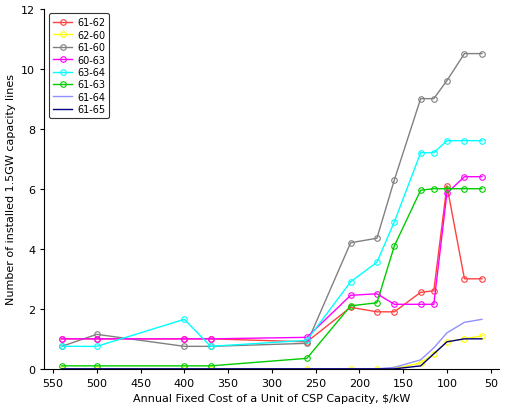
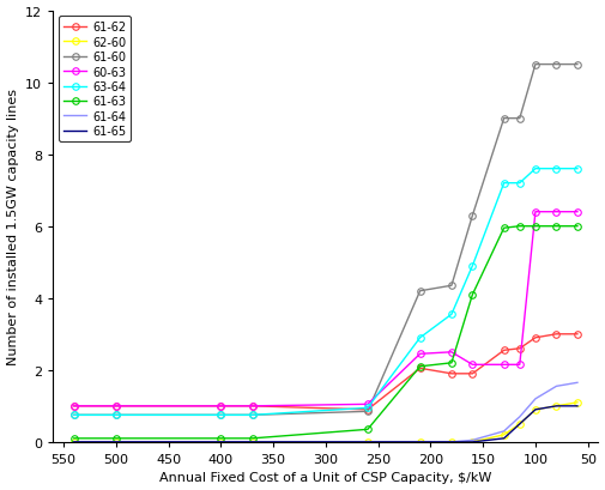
61-60/500: 1.15 -> 0.75
63-64/400: 1.65 -> 0.75
61-62/100: 6.10 -> 2.90
61-60/100: 9.60 -> 10.50
60-63/100: 5.85 -> 6.40
